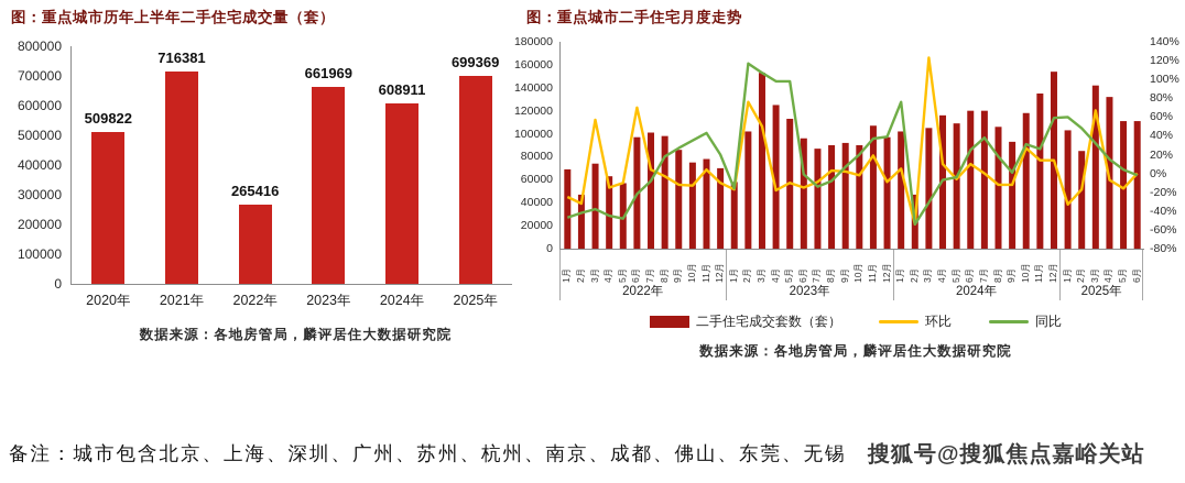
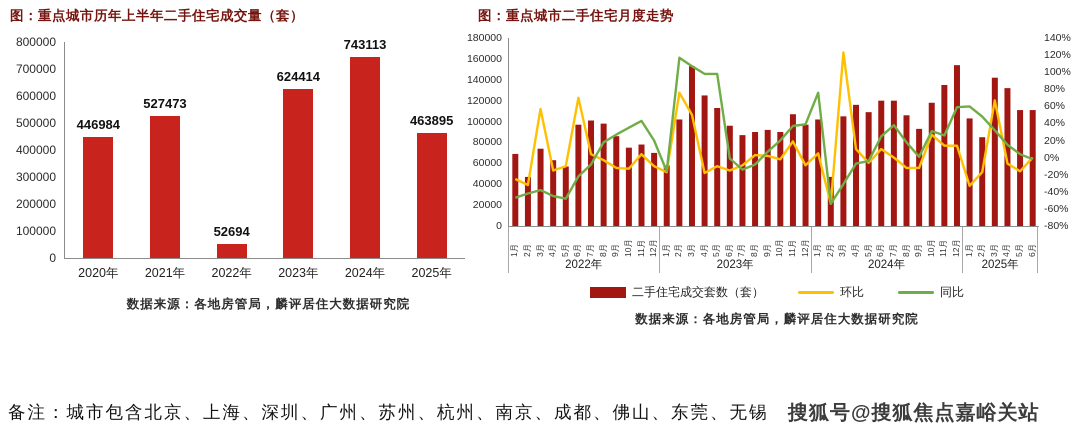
图：重点城市历年上半年二手住宅成交量（套）/2020年: 509822 -> 446984
图：重点城市历年上半年二手住宅成交量（套）/2021年: 716381 -> 527473
图：重点城市历年上半年二手住宅成交量（套）/2022年: 265416 -> 52694
图：重点城市历年上半年二手住宅成交量（套）/2023年: 661969 -> 624414
图：重点城市历年上半年二手住宅成交量（套）/2024年: 608911 -> 743113
图：重点城市历年上半年二手住宅成交量（套）/2025年: 699369 -> 463895
